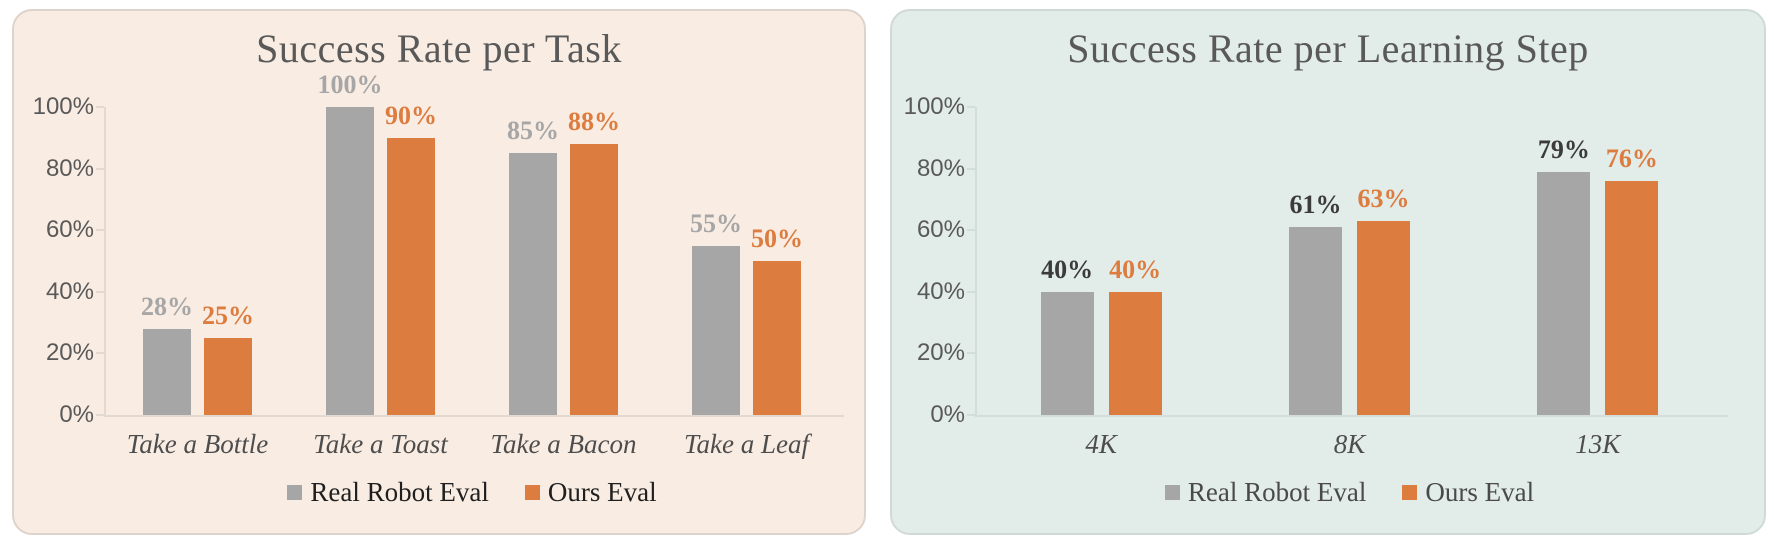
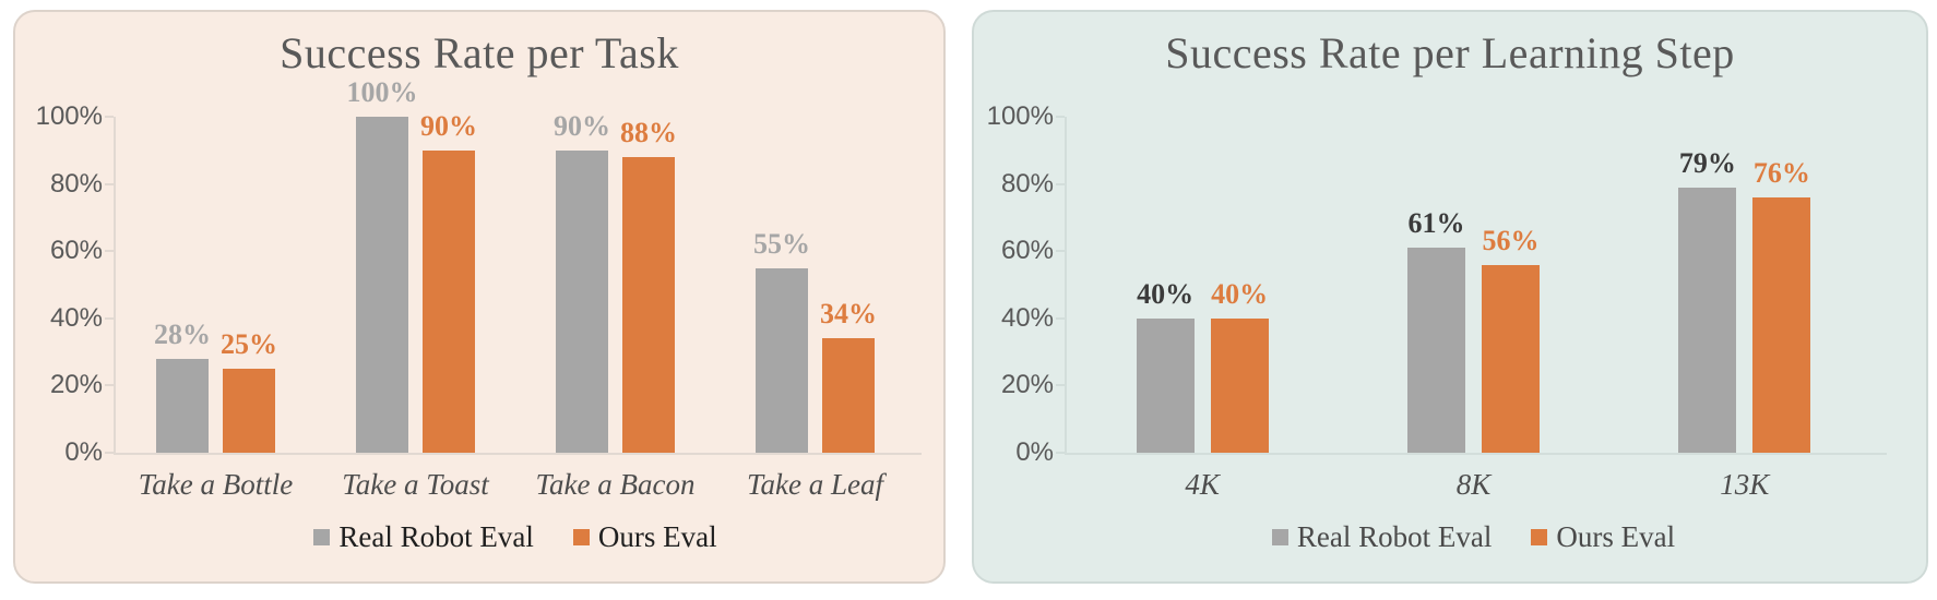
Success Rate per Task/Real Robot Eval/Take a Bacon: 85% -> 90%
Success Rate per Task/Ours Eval/Take a Leaf: 50% -> 34%
Success Rate per Learning Step/Ours Eval/8K: 63% -> 56%
